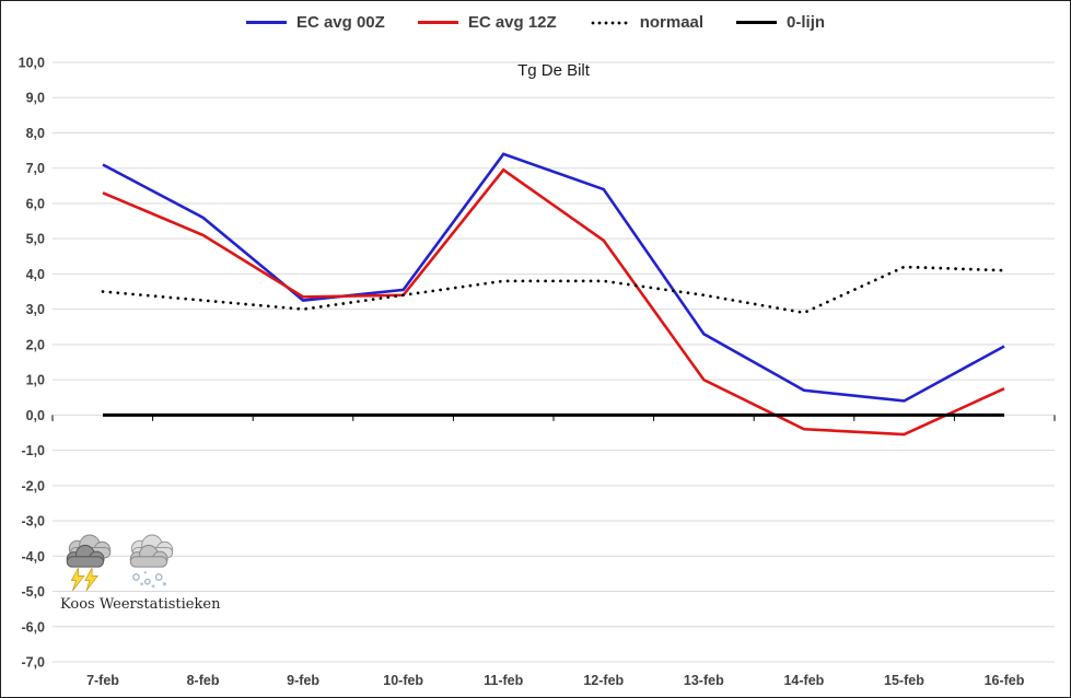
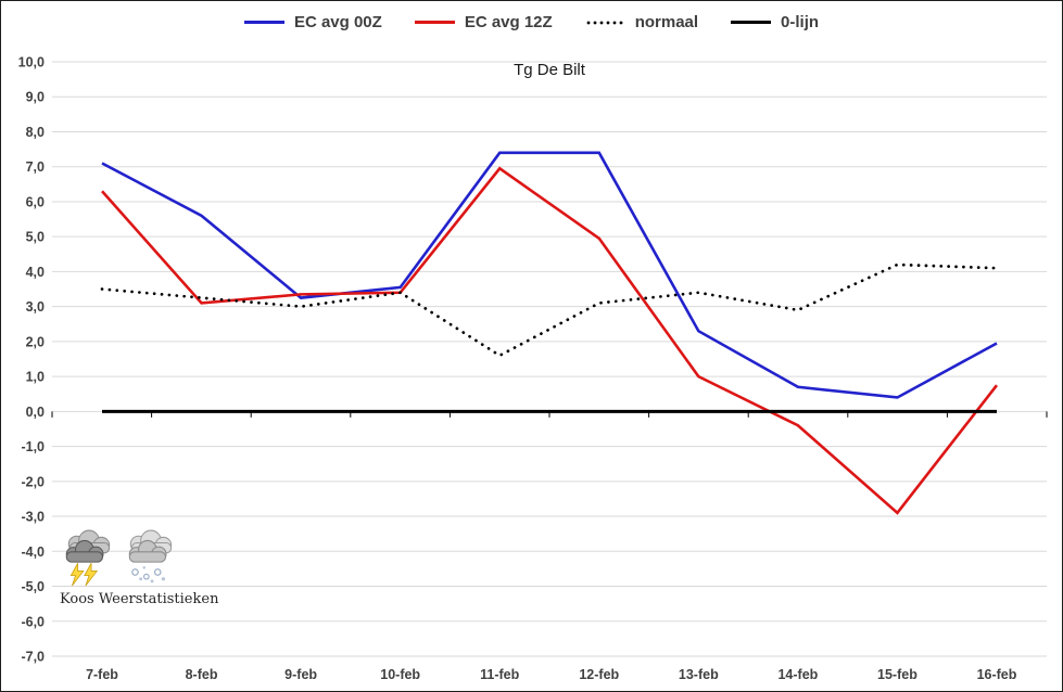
EC avg 12Z/8-feb: 5,1 -> 3,1
normaal/11-feb: 3,8 -> 1,6
EC avg 00Z/12-feb: 6,4 -> 7,4
normaal/12-feb: 3,8 -> 3,1
EC avg 12Z/15-feb: -0,6 -> -2,9
